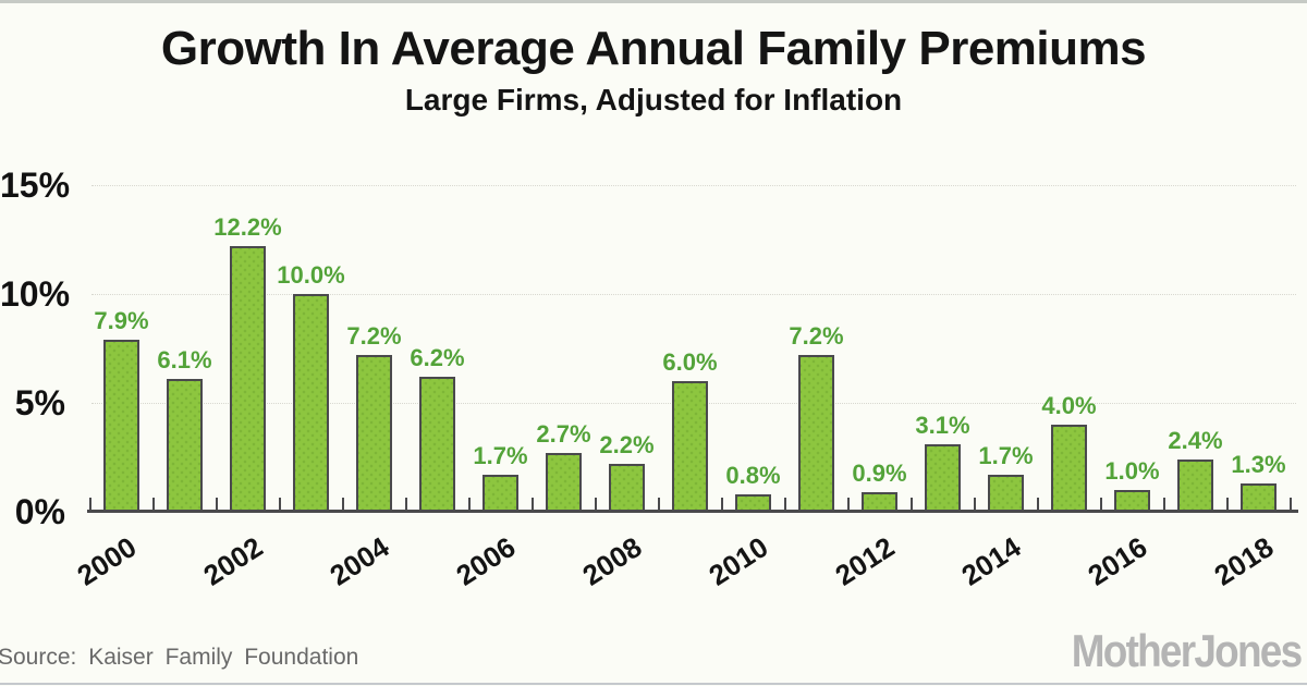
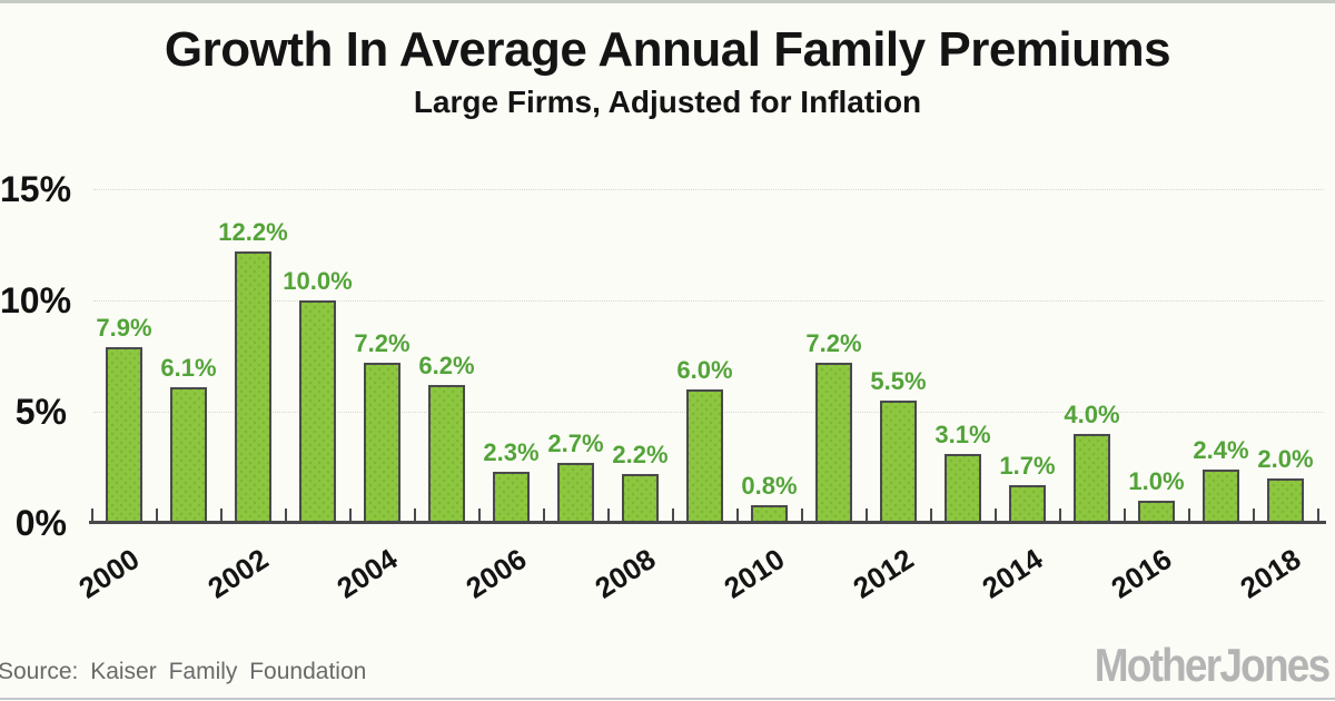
2006: 1.7% -> 2.3%
2012: 0.9% -> 5.5%
2018: 1.3% -> 2.0%
